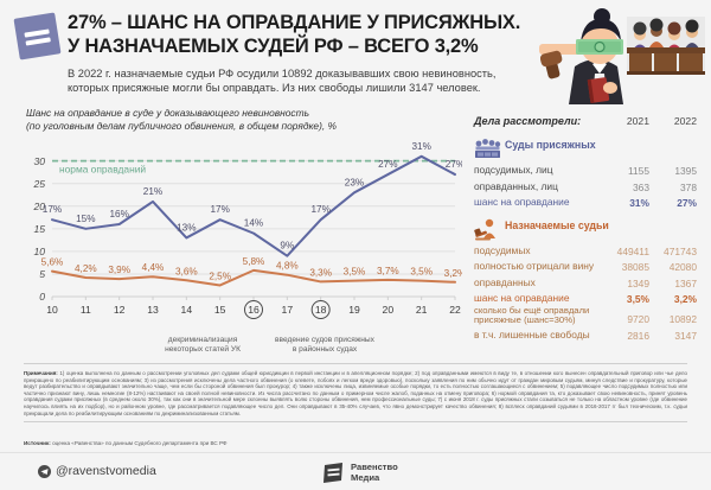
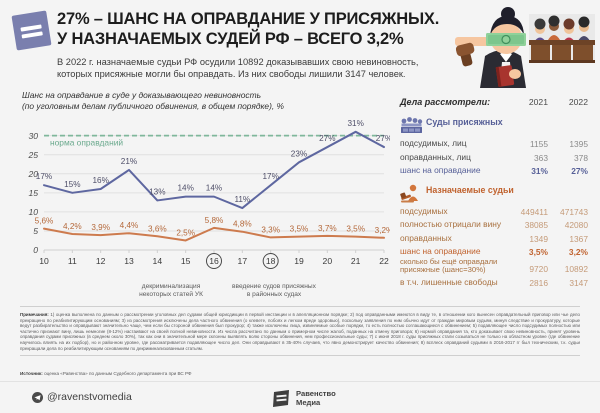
Суды присяжных/15: 17% -> 14%
Суды присяжных/17: 9% -> 11%
